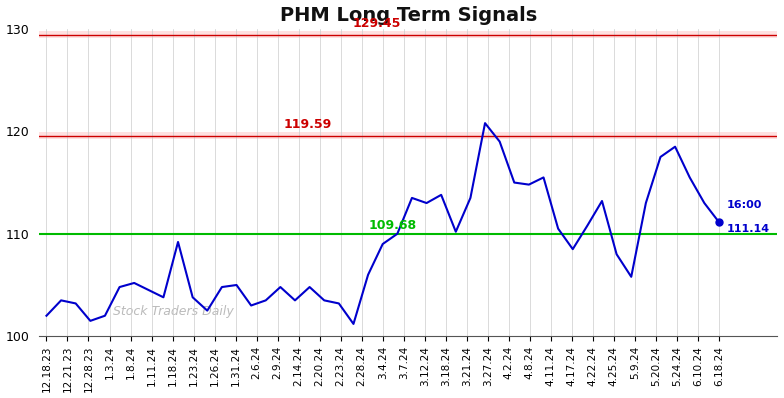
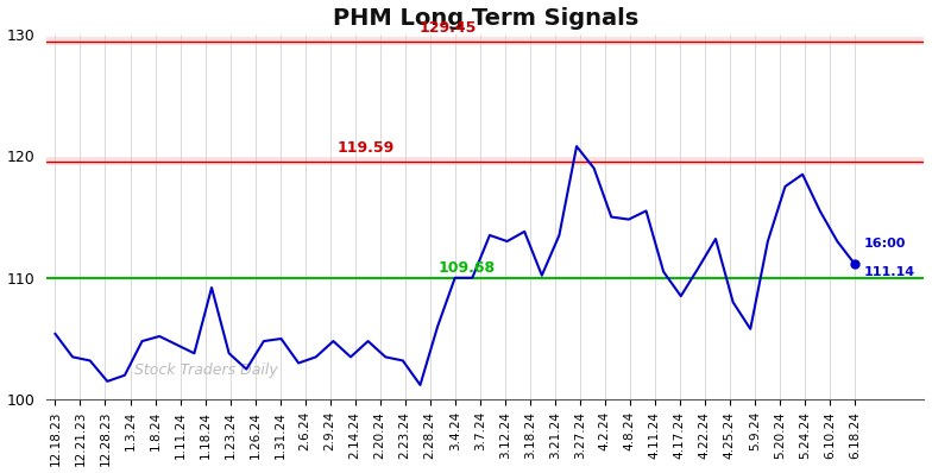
12.18.23: 102.0 -> 105.4
3.4.24: 109.0 -> 110.0
